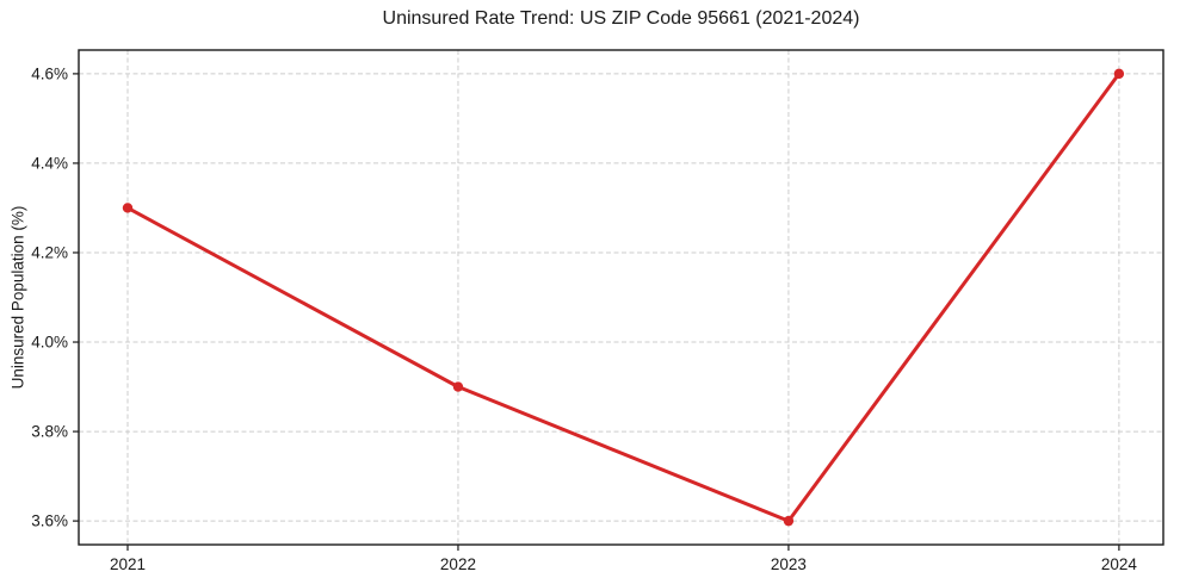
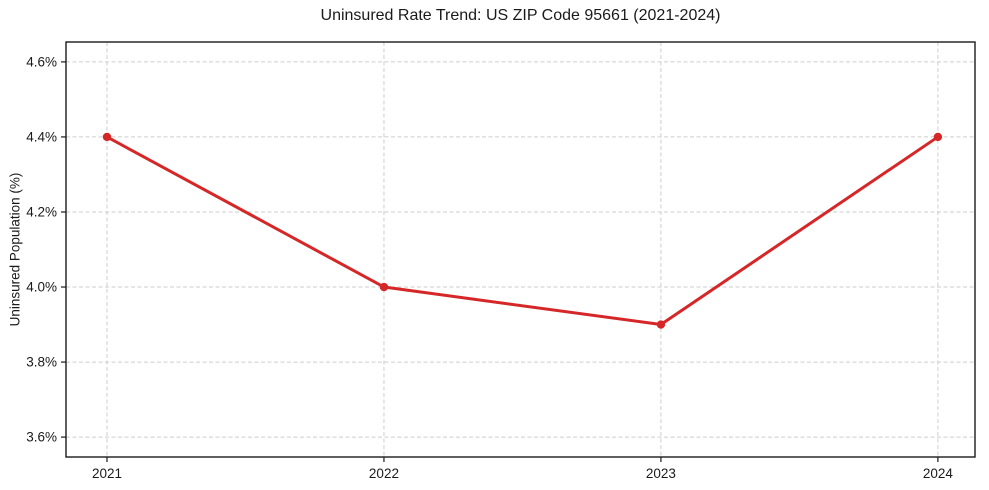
2021: 4.3% -> 4.4%
2022: 3.9% -> 4.0%
2023: 3.6% -> 3.9%
2024: 4.6% -> 4.4%
